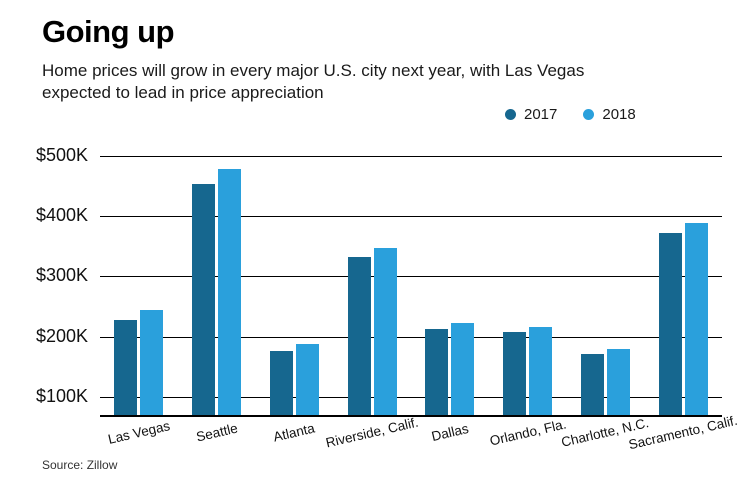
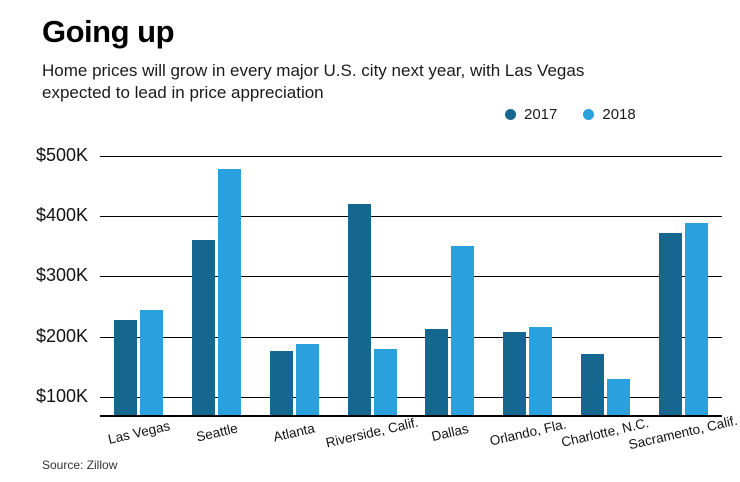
2017/Seattle: $450K -> $360K
2017/Riverside, Calif.: $330K -> $420K
2018/Riverside, Calif.: $350K -> $180K
2018/Dallas: $220K -> $350K
2018/Charlotte, N.C.: $180K -> $130K
